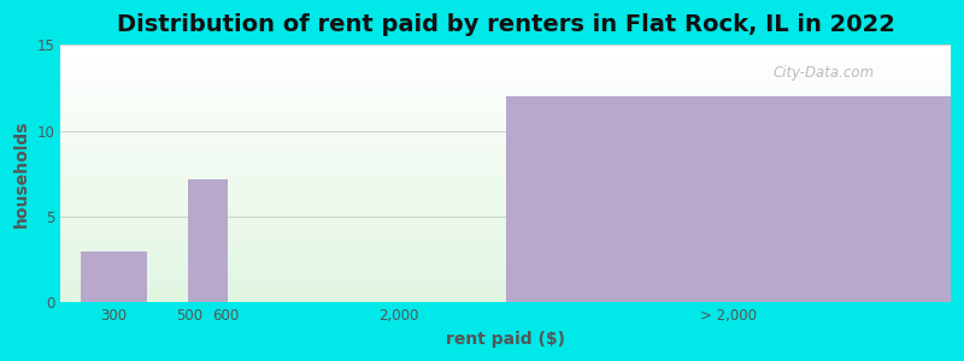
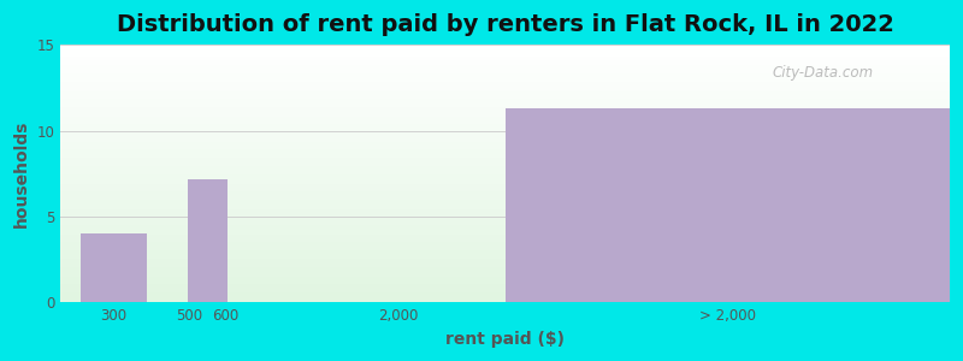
300: 3.0 -> 4.0
> 2,000: 12.0 -> 11.3
